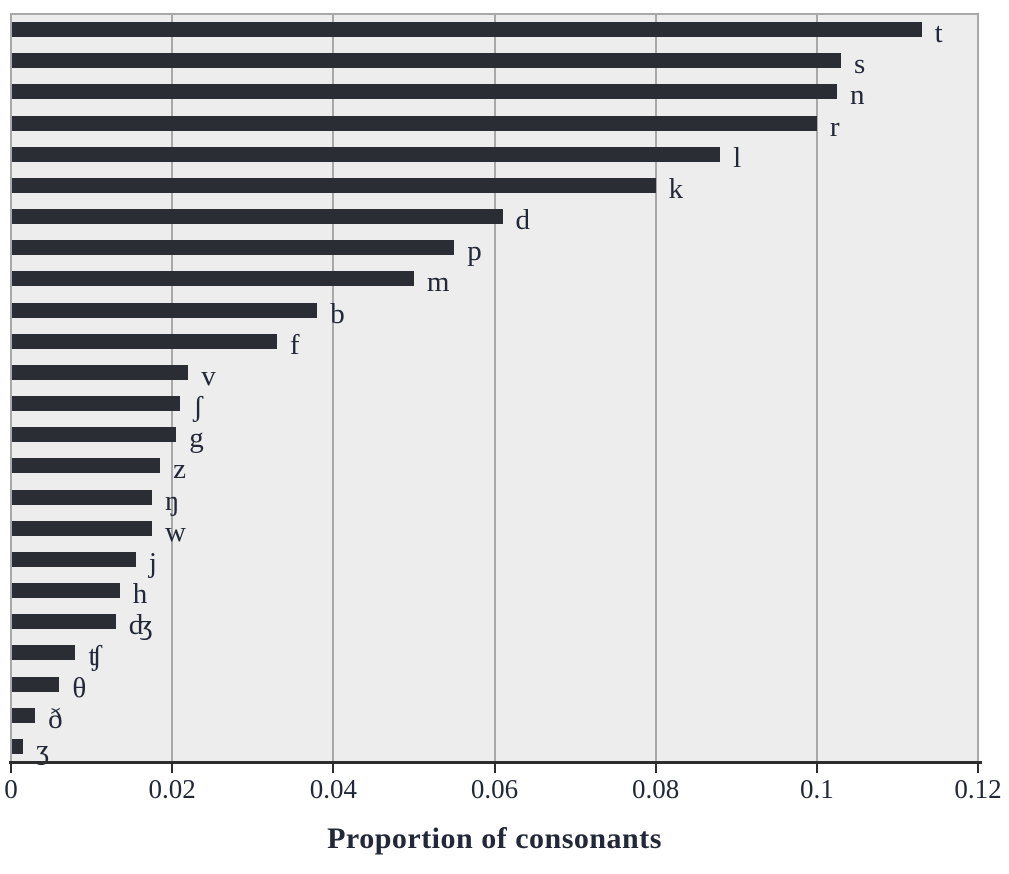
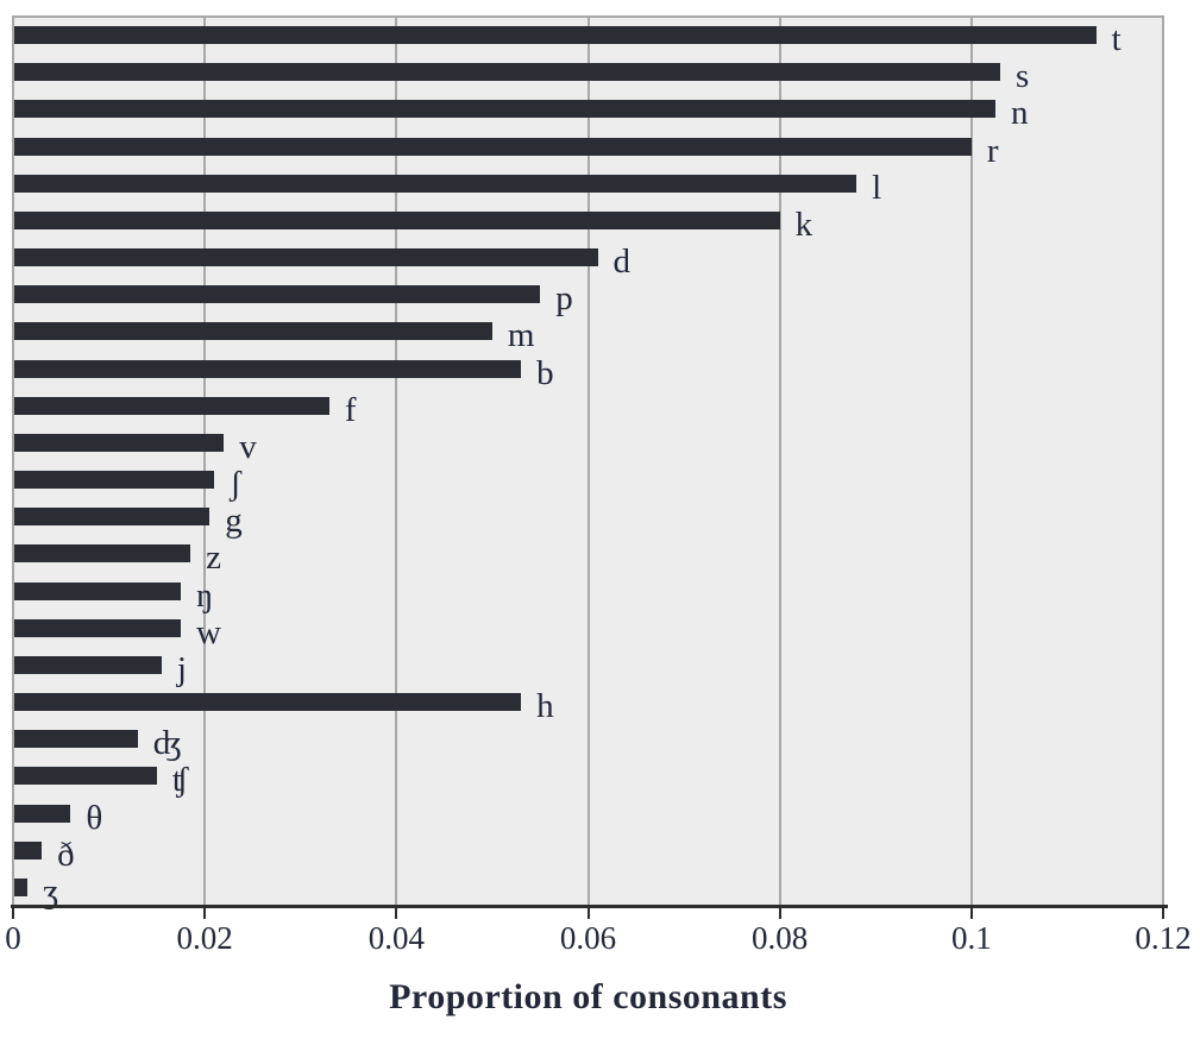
b: 0.038 -> 0.053
h: 0.013 -> 0.053
ʧ: 0.008 -> 0.015
